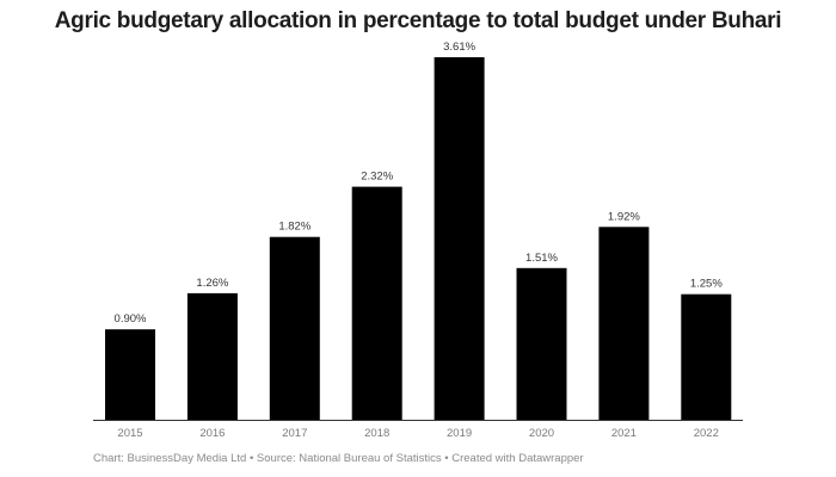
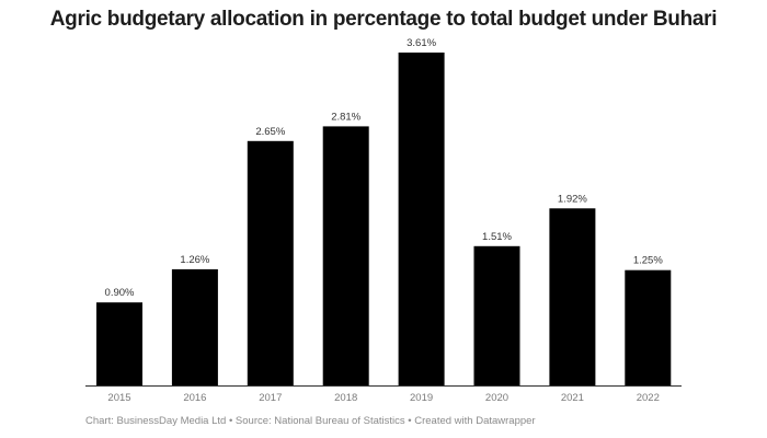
2017: 1.82% -> 2.65%
2018: 2.32% -> 2.81%
